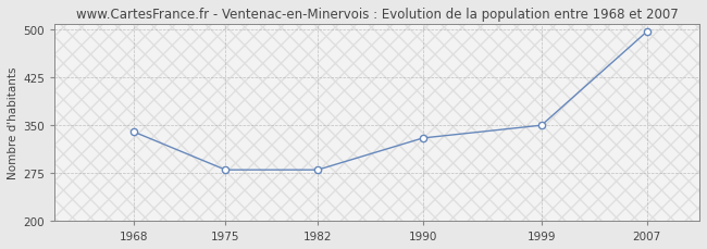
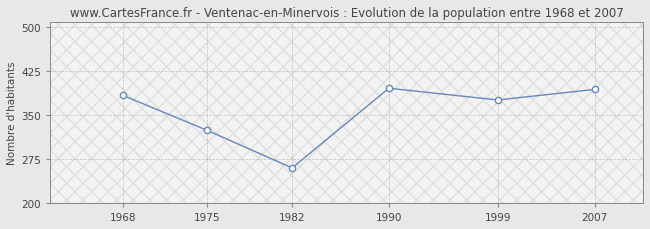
1968: 340 -> 384
1975: 280 -> 324
1982: 280 -> 260
1990: 330 -> 396
1999: 350 -> 376
2007: 497 -> 394
